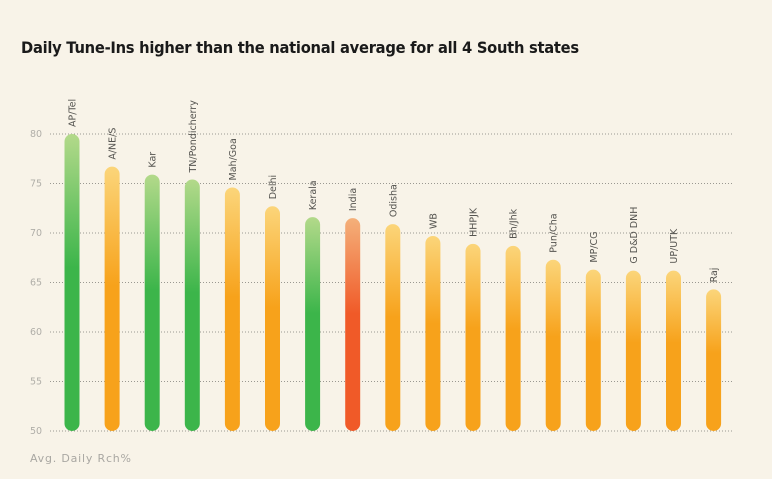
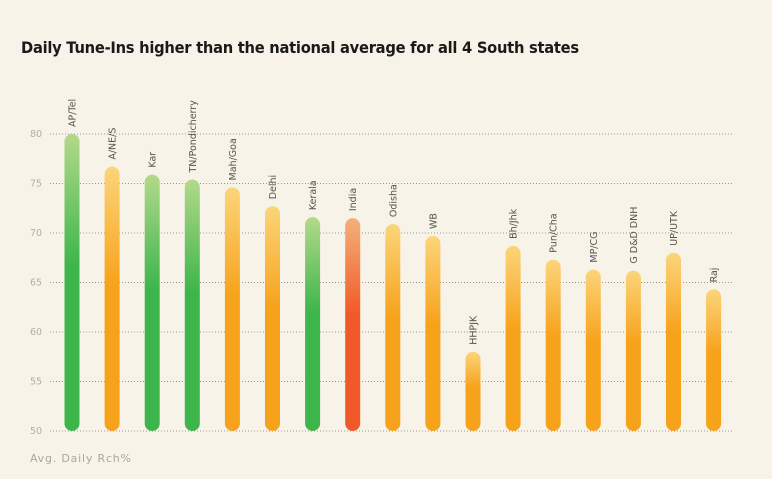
HHPJK: 69 -> 58
UP/UTK: 66 -> 68
